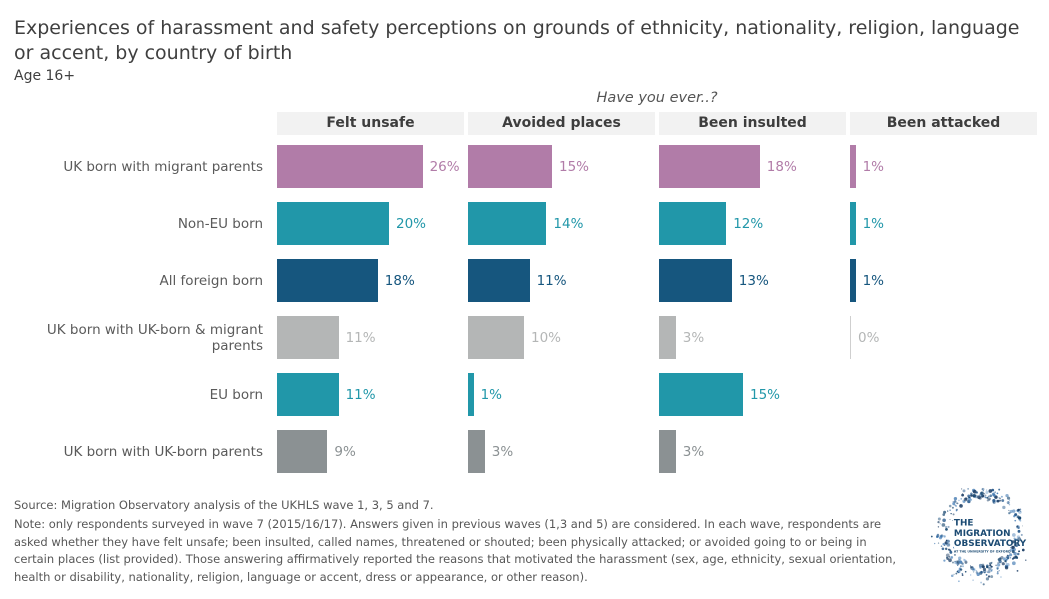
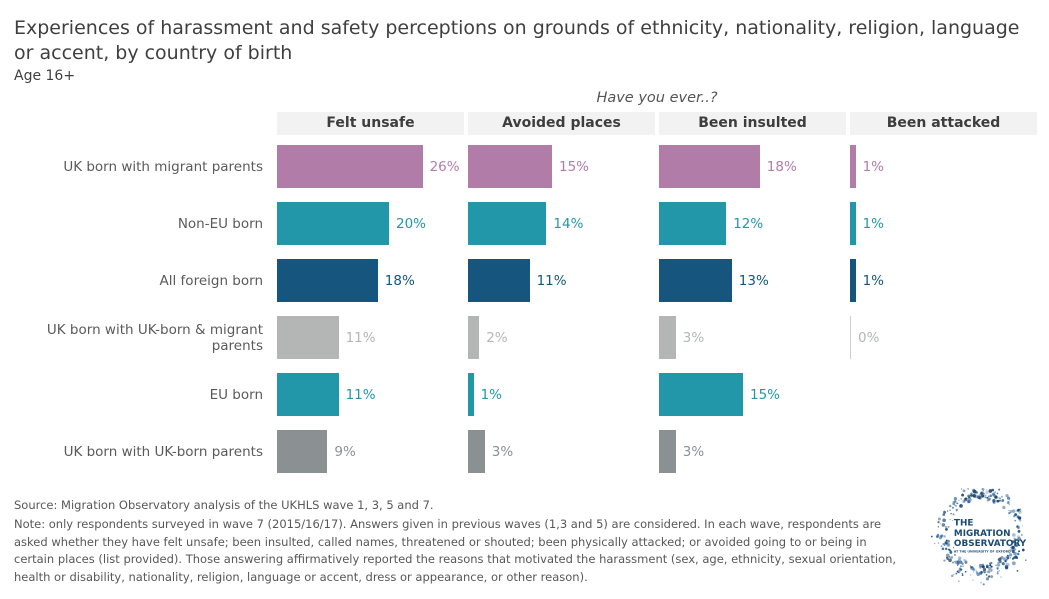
Avoided places/UK born with UK-born & migrant parents: 10% -> 2%
